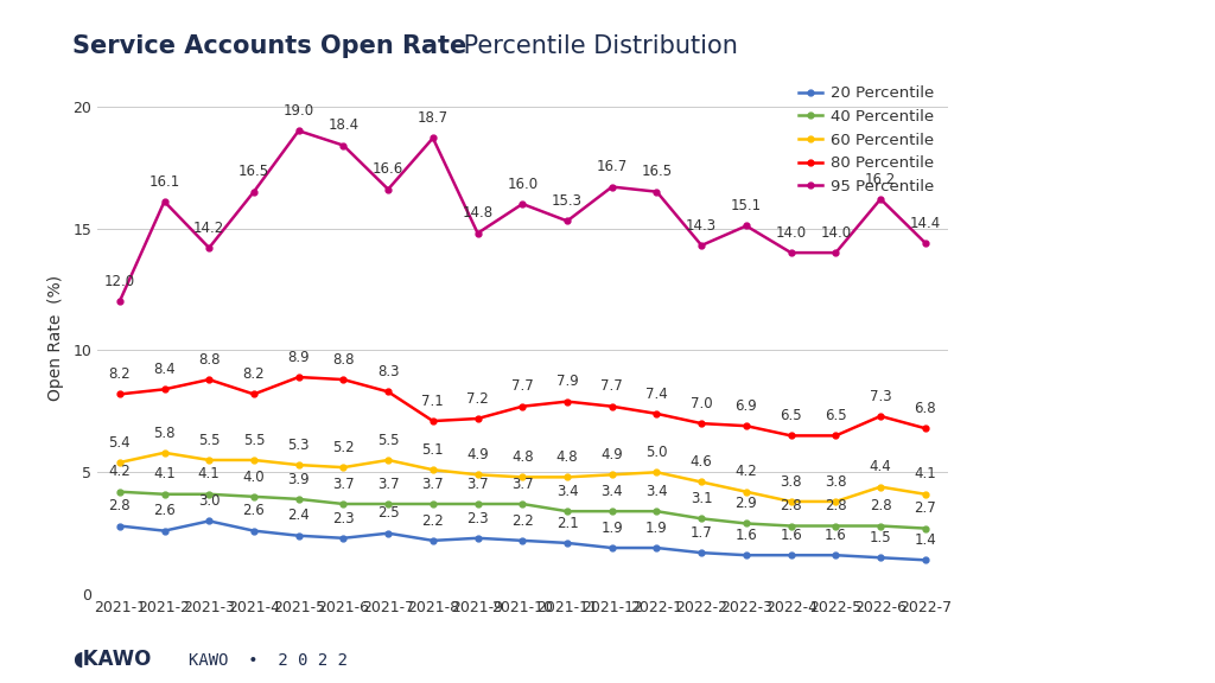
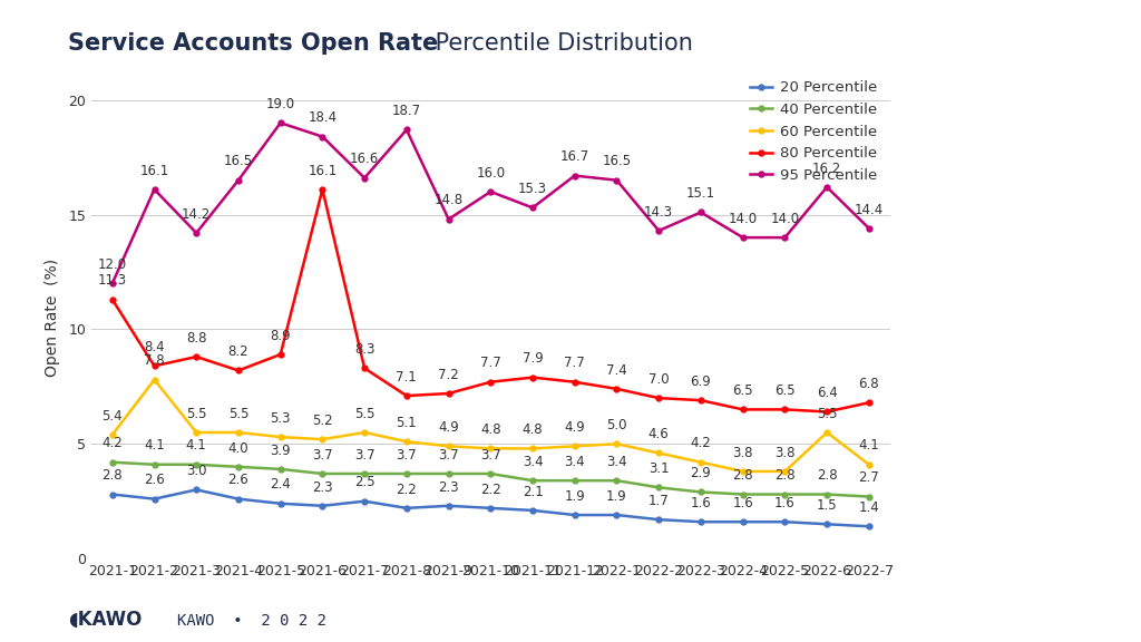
80 Percentile/2021-1: 8.2 -> 11.3
60 Percentile/2021-2: 5.8 -> 7.8
80 Percentile/2021-6: 8.8 -> 16.1
60 Percentile/2022-6: 4.4 -> 5.5
80 Percentile/2022-6: 7.3 -> 6.4
